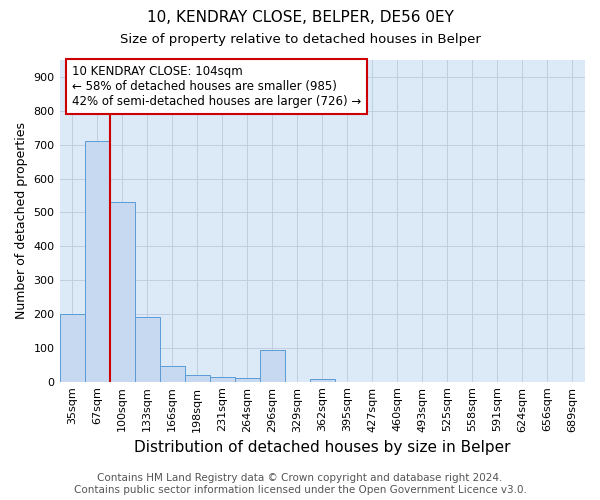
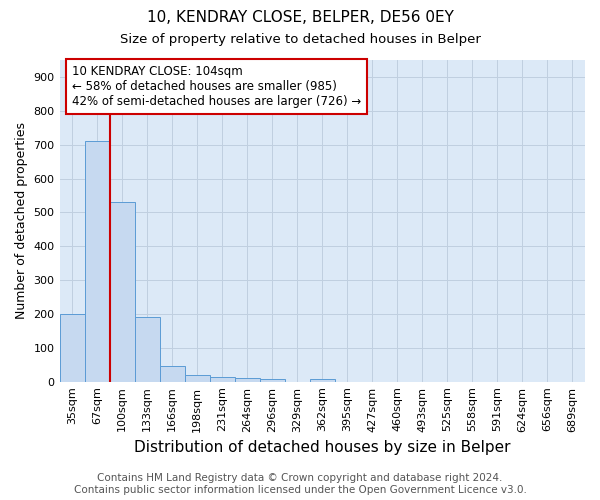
296sqm: 95 -> 8
